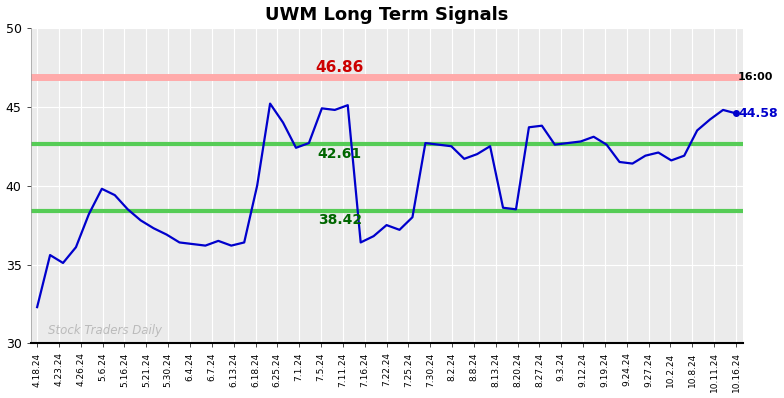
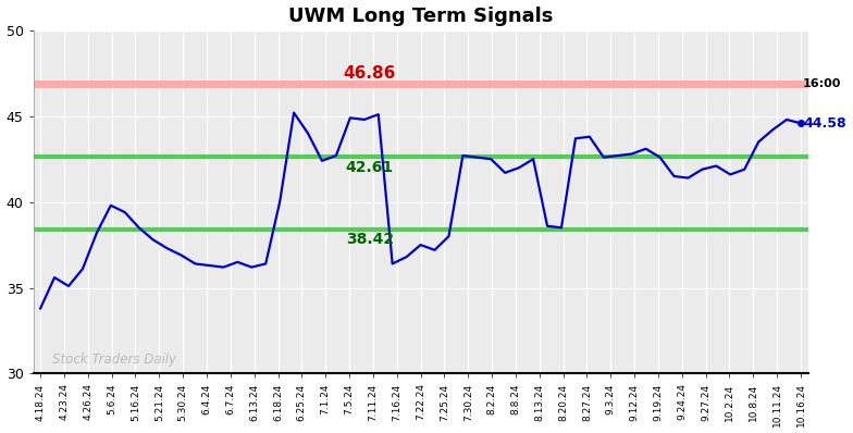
4.18.24: 32.3 -> 33.8
